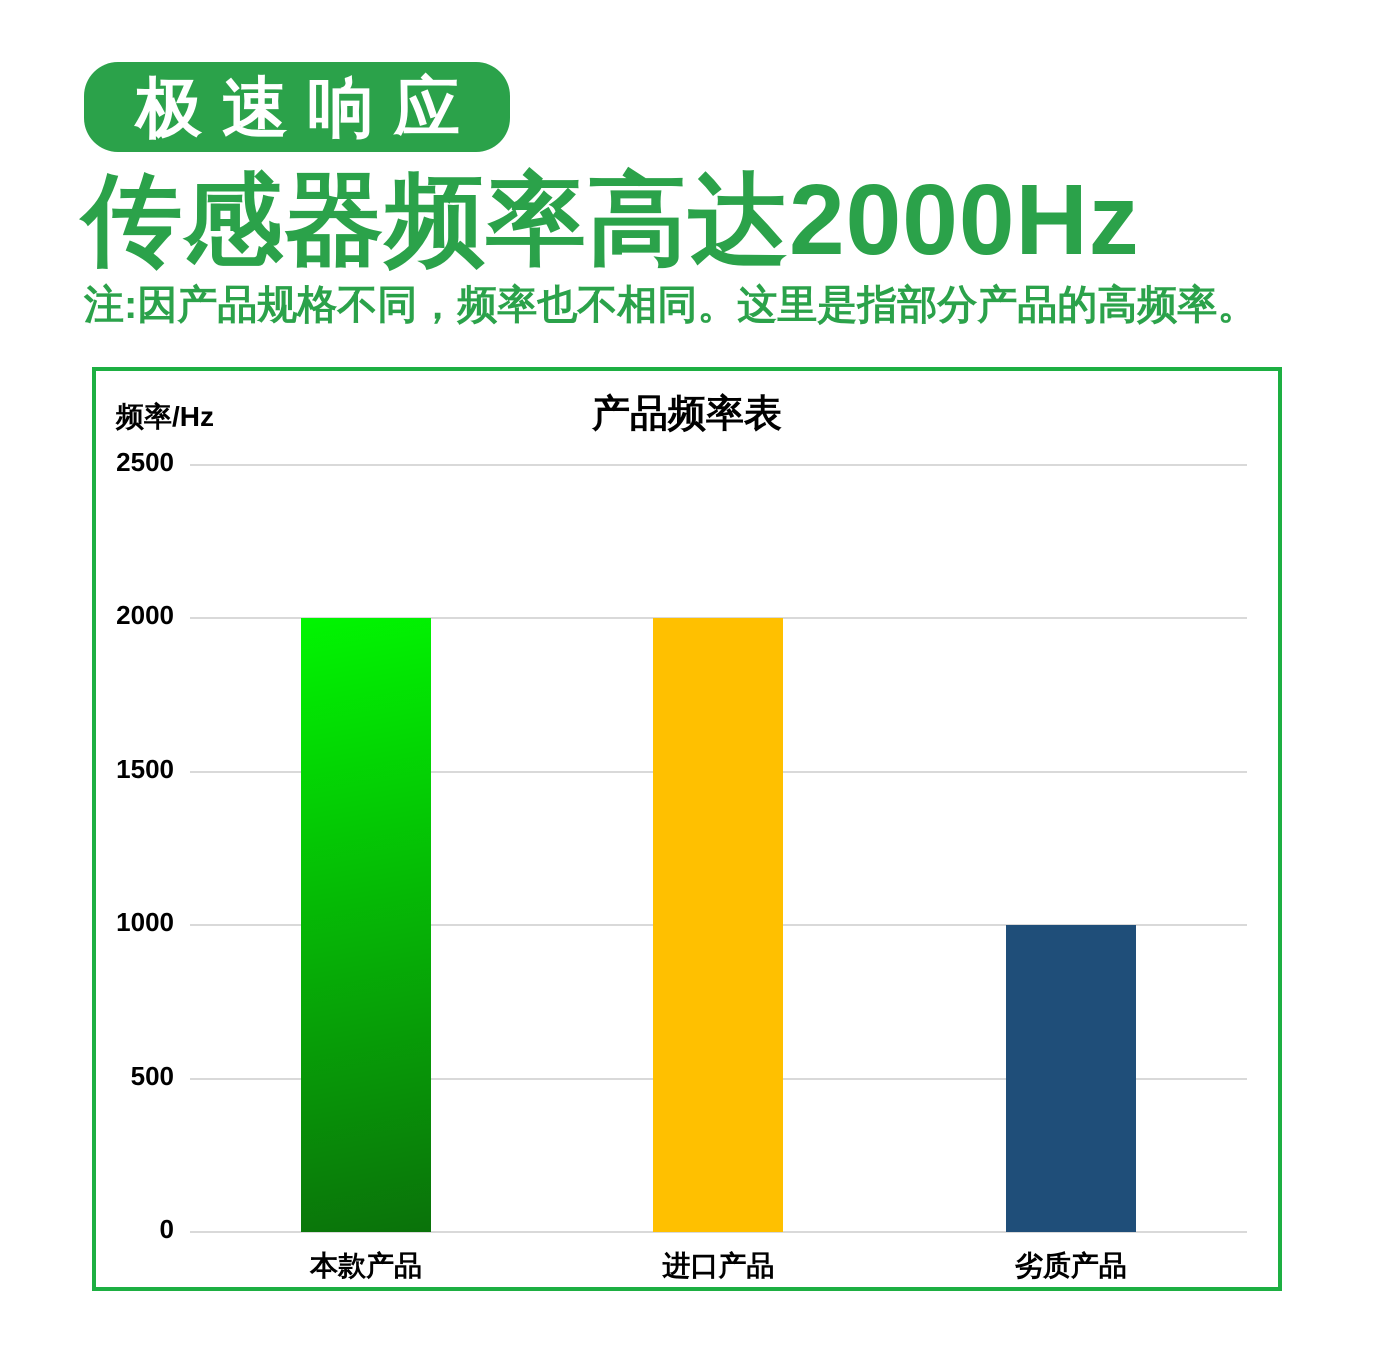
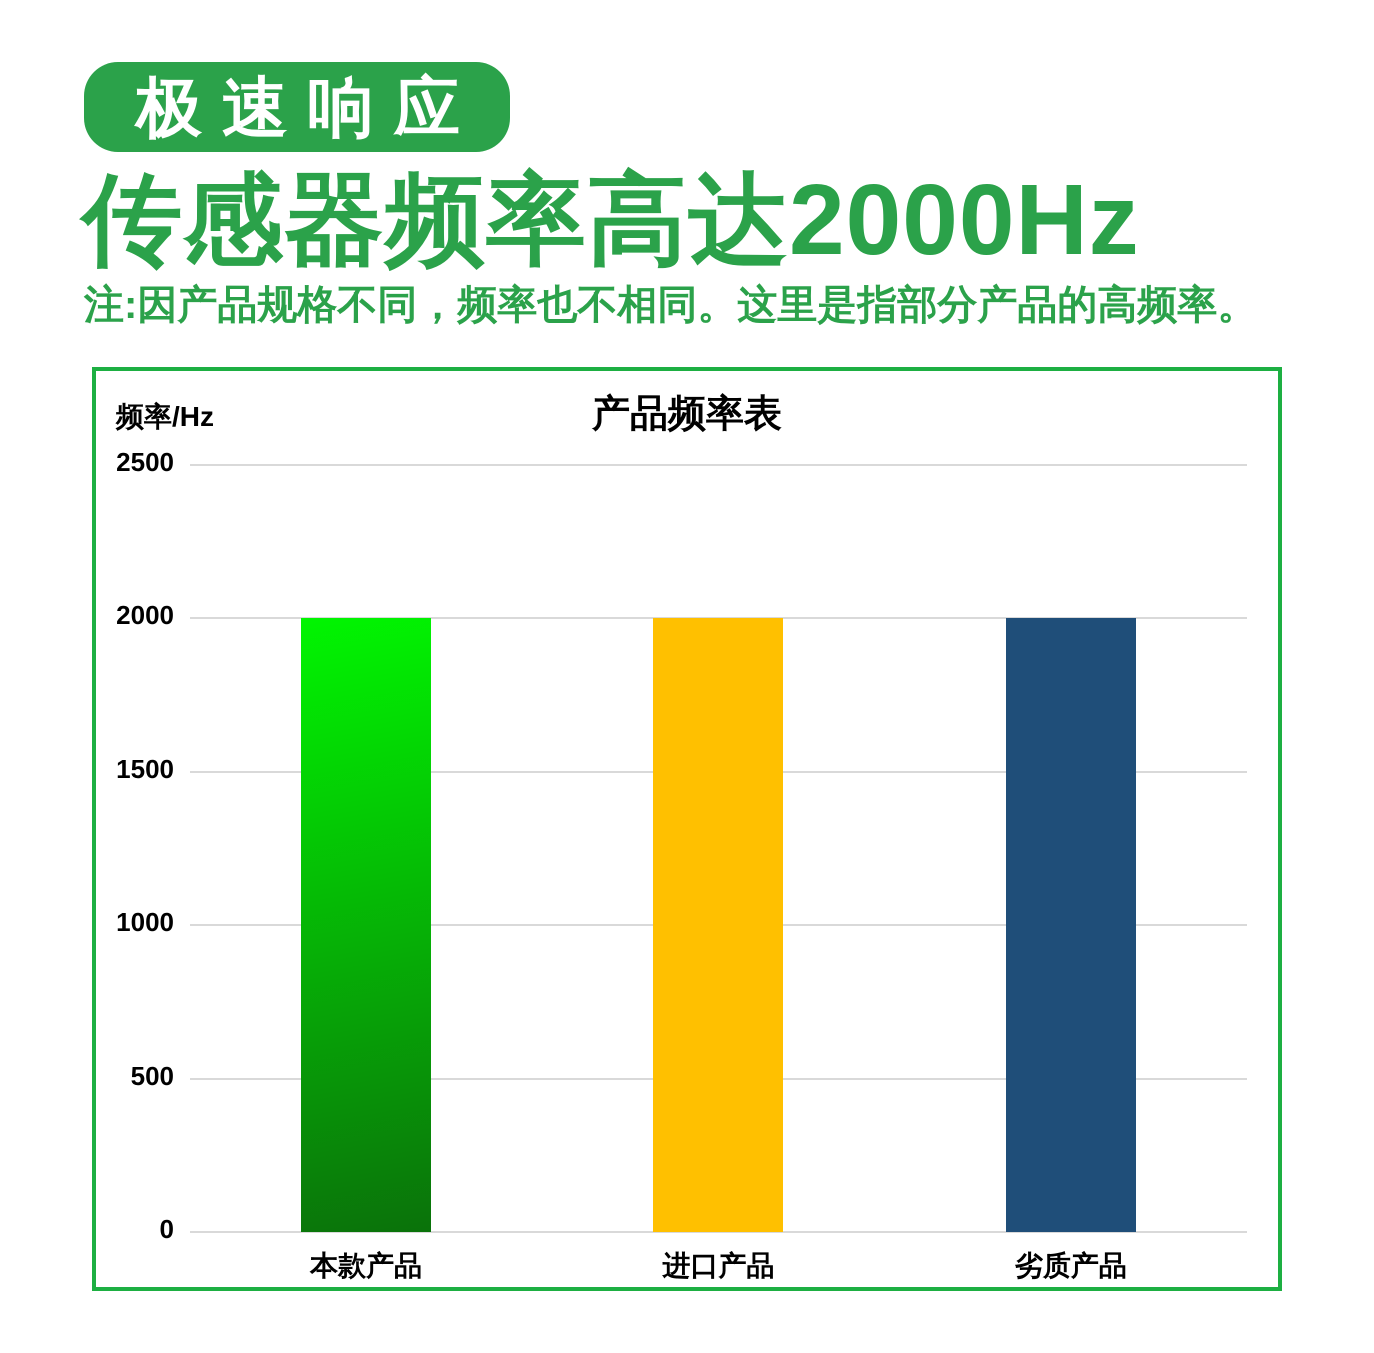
劣质产品: 1000 -> 2000
